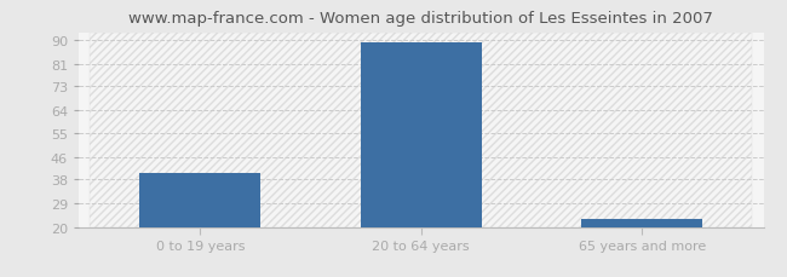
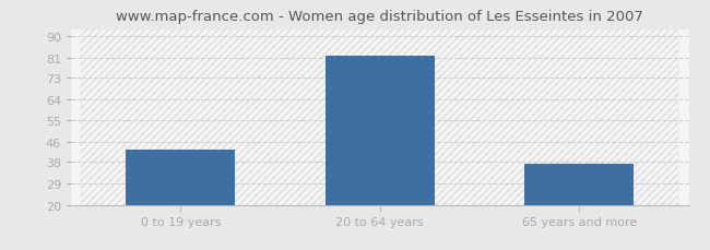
0 to 19 years: 40 -> 43
20 to 64 years: 89 -> 82
65 years and more: 23 -> 37
